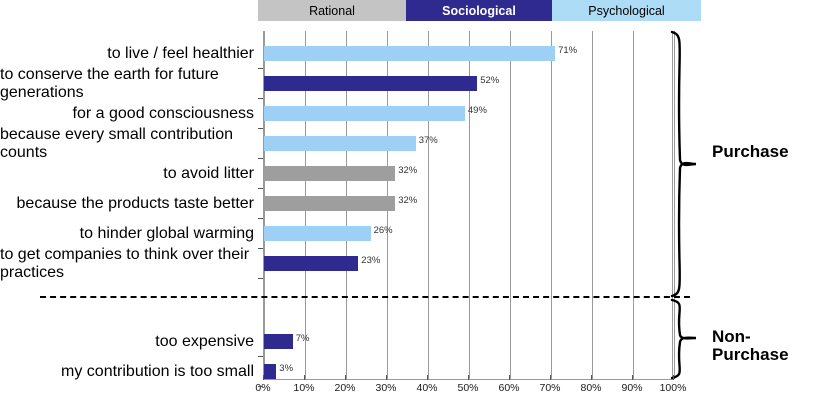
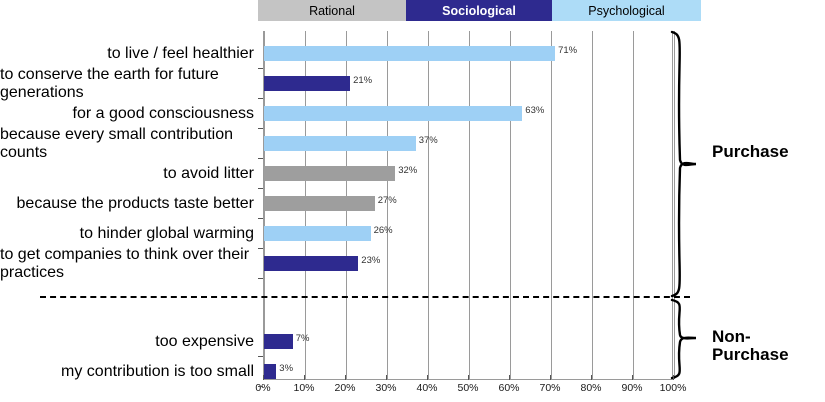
to conserve the earth for future generations: 52% -> 21%
for a good consciousness: 49% -> 63%
because the products taste better: 32% -> 27%
